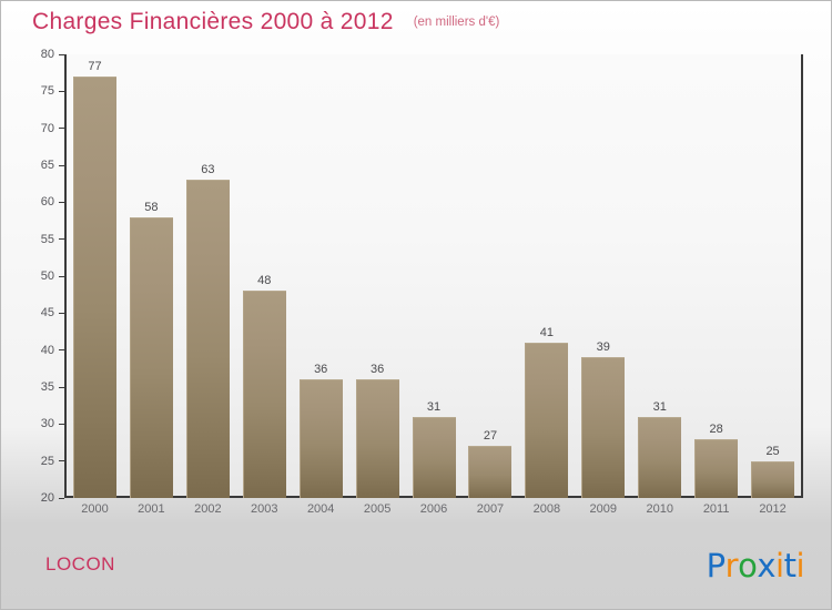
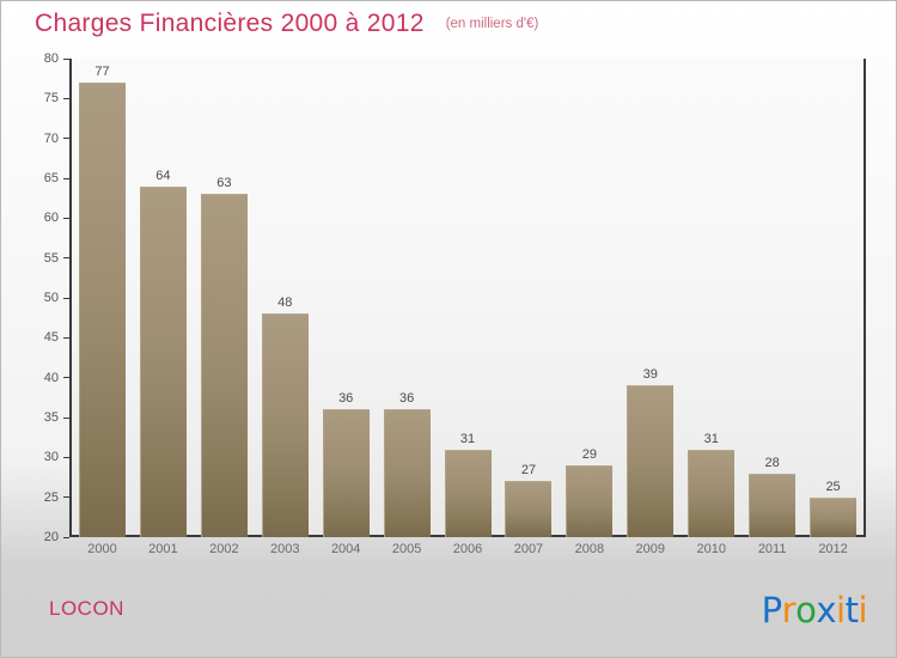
2001: 58 -> 64
2008: 41 -> 29
